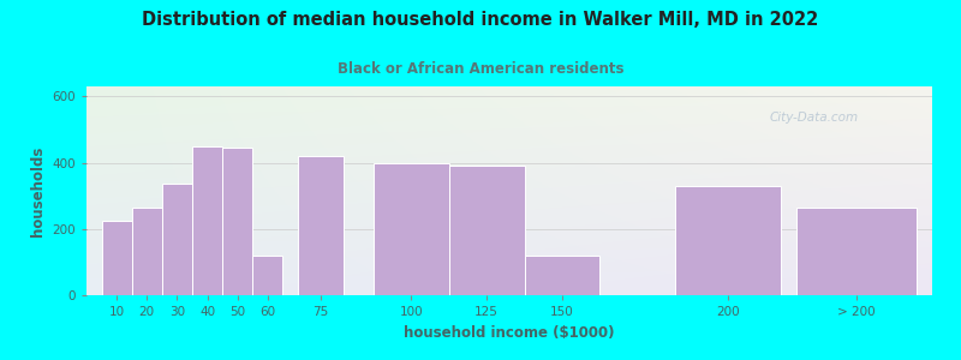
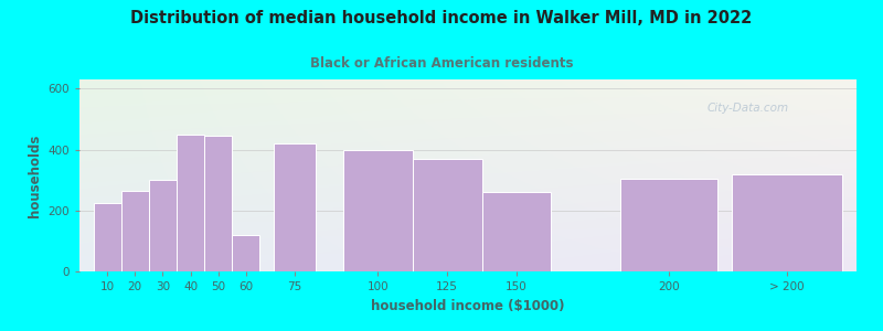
30: 335 -> 300
125: 390 -> 370
150: 120 -> 260
200: 330 -> 305
> 200: 265 -> 320
